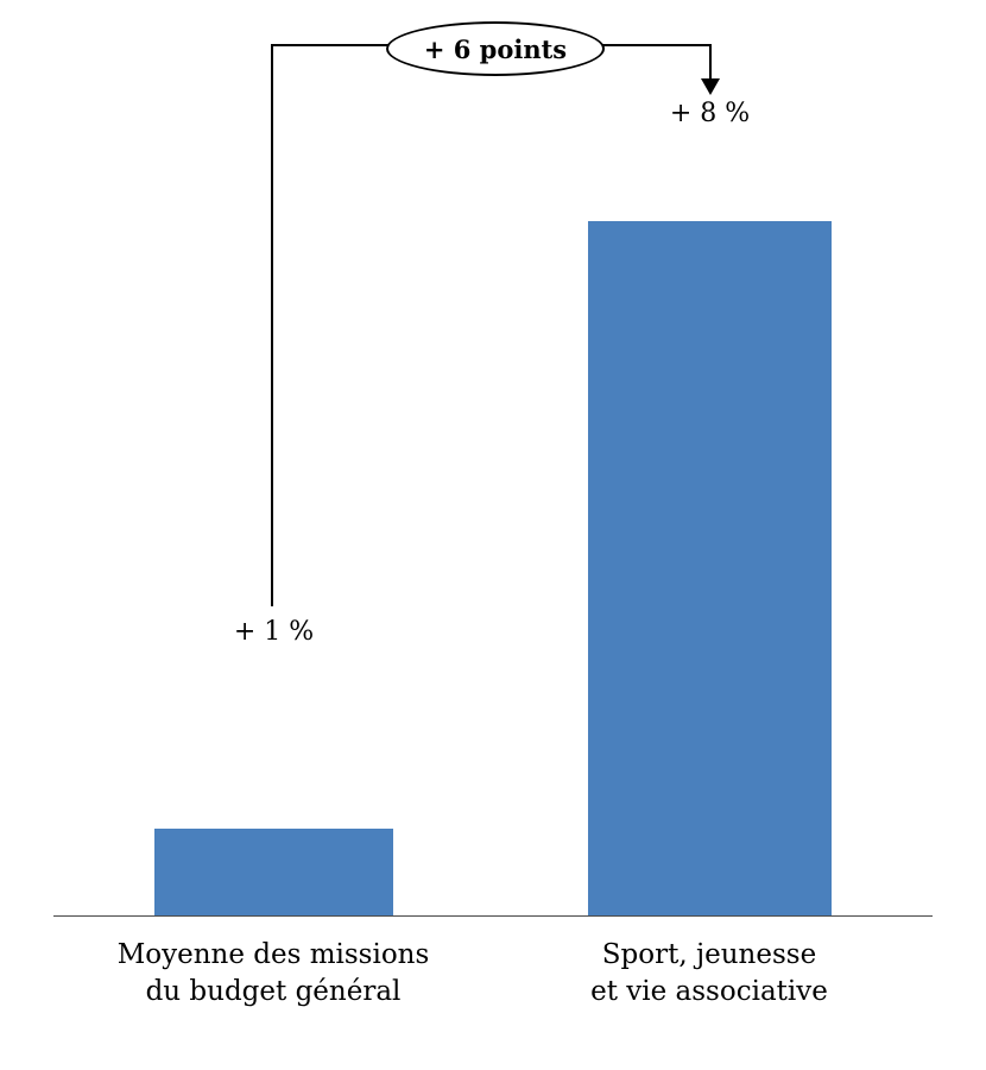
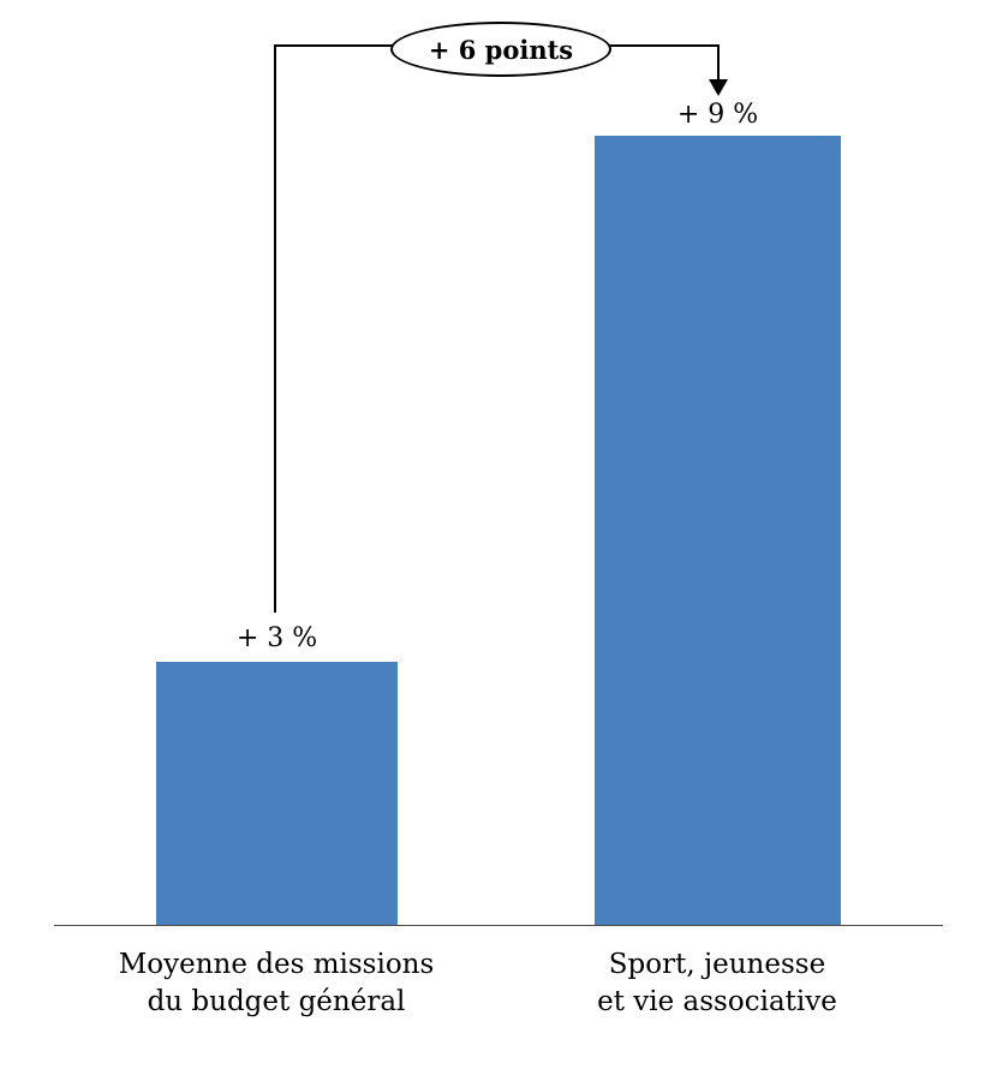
Moyenne des missions du budget général: 1 -> 3
Sport, jeunesse et vie associative: 8 -> 9
